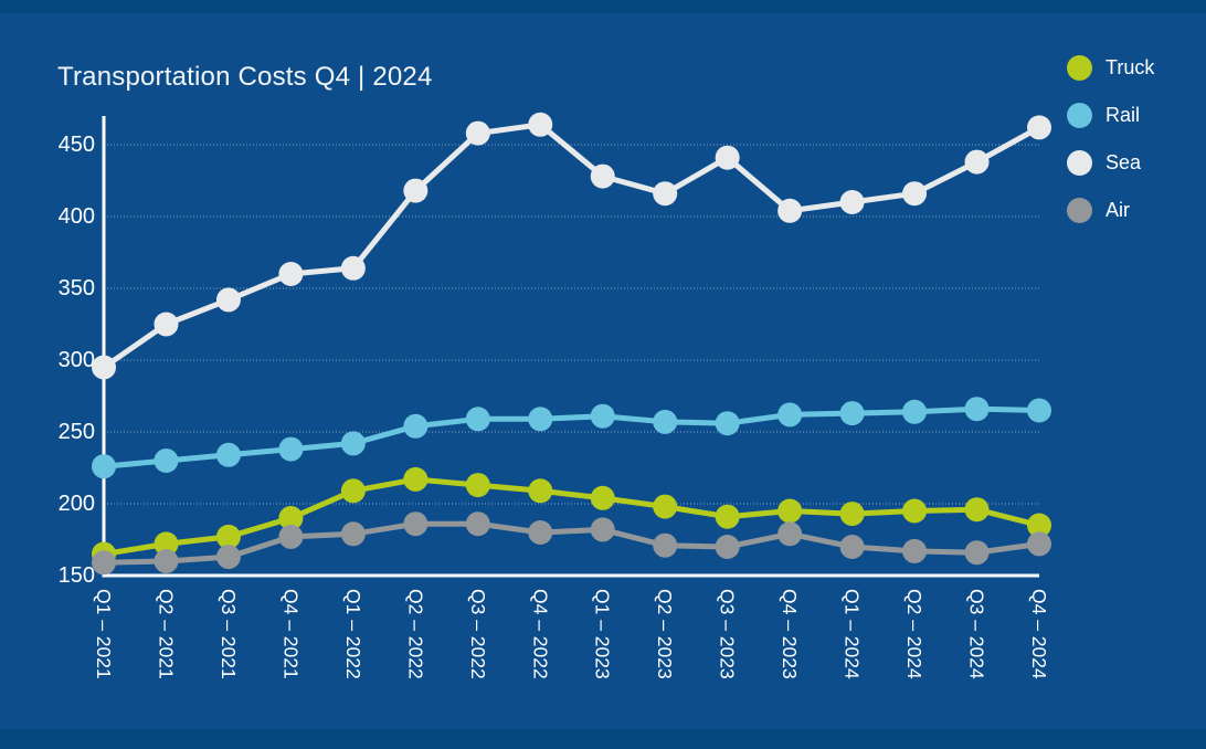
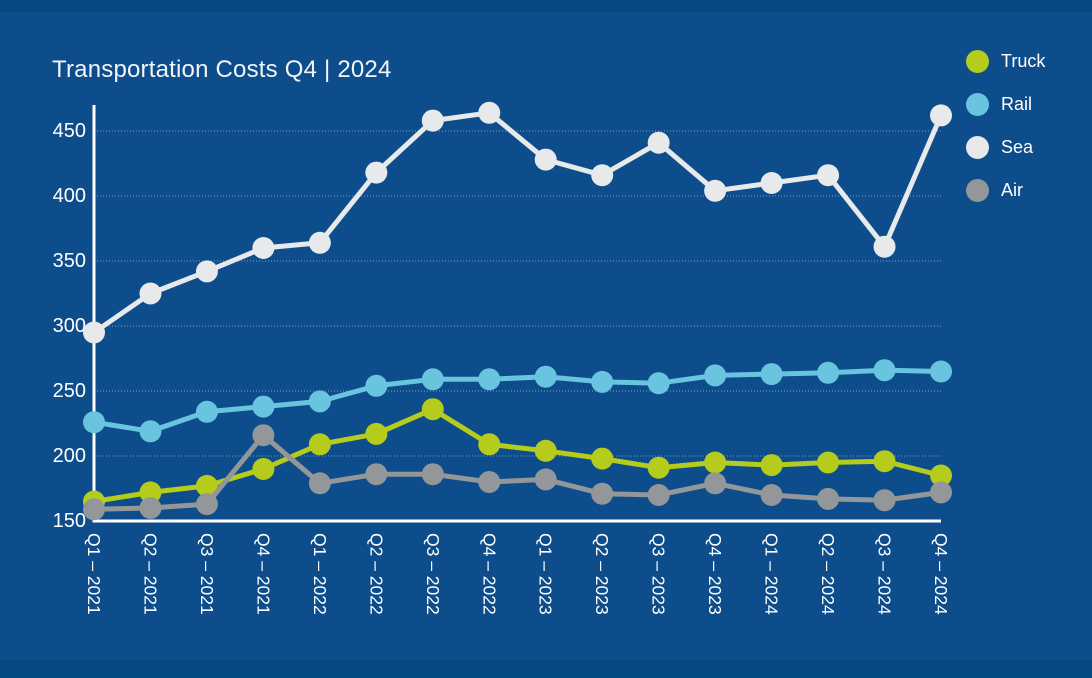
Rail/Q2 – 2021: 230 -> 219
Air/Q4 – 2021: 177 -> 216
Truck/Q3 – 2022: 213 -> 236
Sea/Q3 – 2024: 438 -> 361
